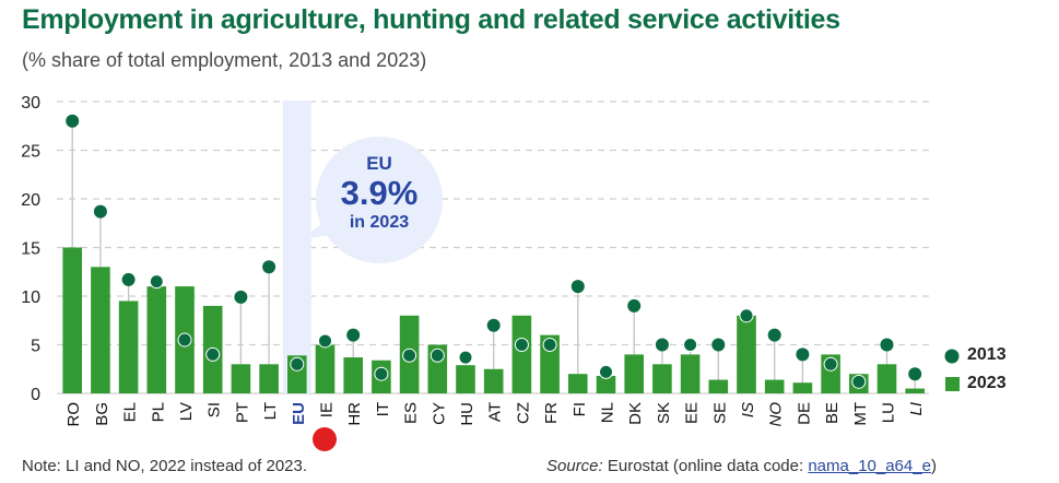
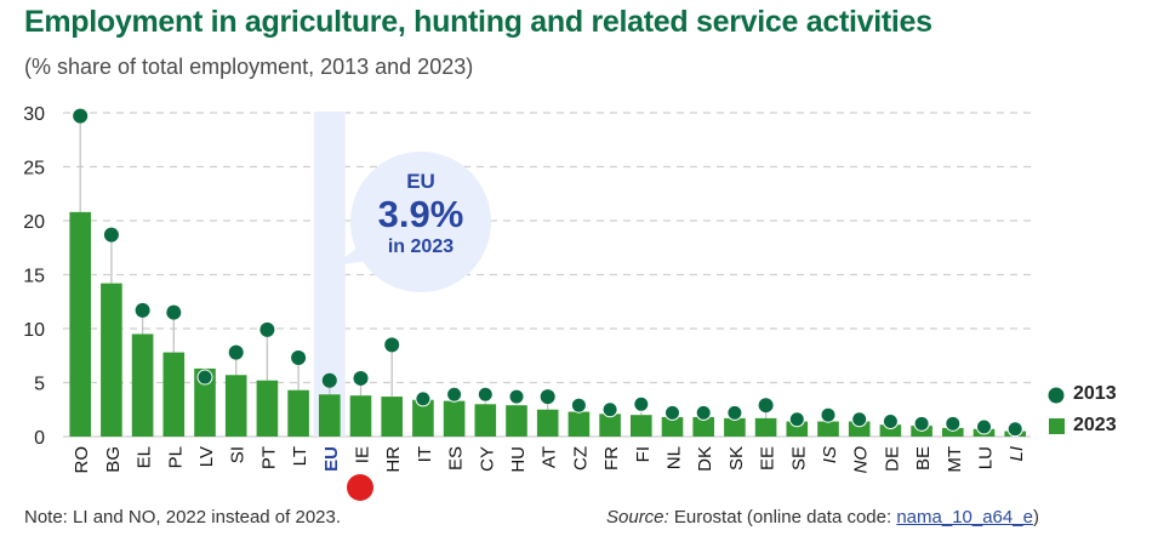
2013/RO: 28 -> 30
2023/RO: 15 -> 21
2023/BG: 13 -> 14
2023/PL: 11 -> 8
2023/LV: 11 -> 6
2013/SI: 4 -> 8
2023/SI: 9 -> 6
2023/PT: 3 -> 5
2013/LT: 13 -> 7
2023/LT: 3 -> 4
2013/EU: 3 -> 5
2023/IE: 5 -> 4
2013/HR: 6 -> 8
2013/IT: 2 -> 4
2023/ES: 8 -> 3
2023/CY: 5 -> 3
2013/AT: 7 -> 4
2013/CZ: 5 -> 3
2023/CZ: 8 -> 2
2013/FR: 5 -> 2
2023/FR: 6 -> 2
2013/FI: 11 -> 3
2013/DK: 9 -> 2
2023/DK: 4 -> 2
2013/SK: 5 -> 2
2023/SK: 3 -> 2
2013/EE: 5 -> 3
2023/EE: 4 -> 2
2013/SE: 5 -> 2
2013/IS: 8 -> 2
2023/IS: 8 -> 1
2013/NO: 6 -> 2
2013/DE: 4 -> 1
2013/BE: 3 -> 1
2023/BE: 4 -> 1
2023/MT: 2 -> 1
2013/LU: 5 -> 1
2023/LU: 3 -> 1
2013/LI: 2 -> 1
